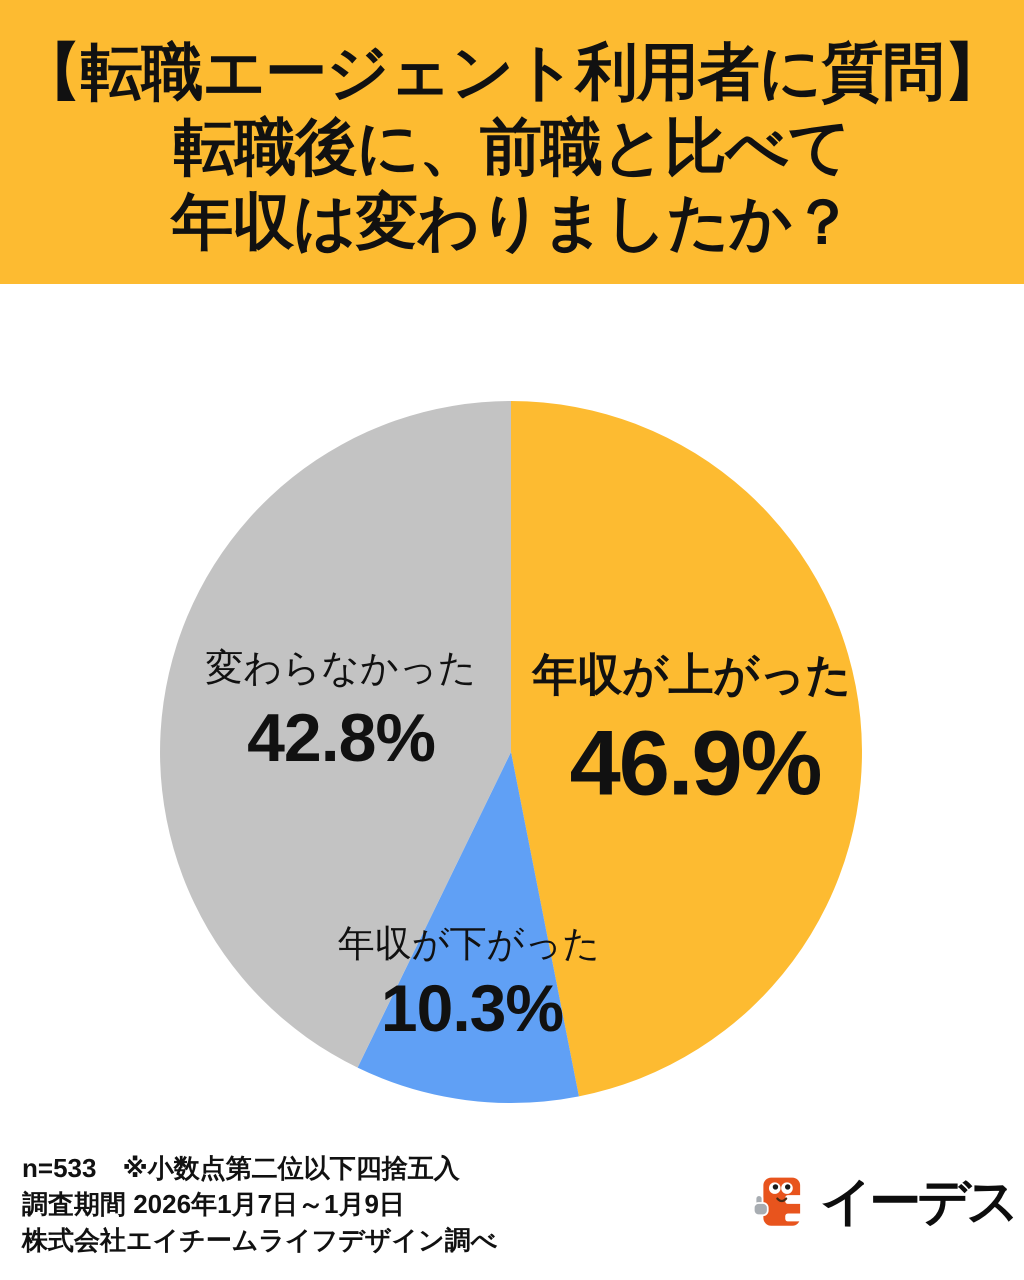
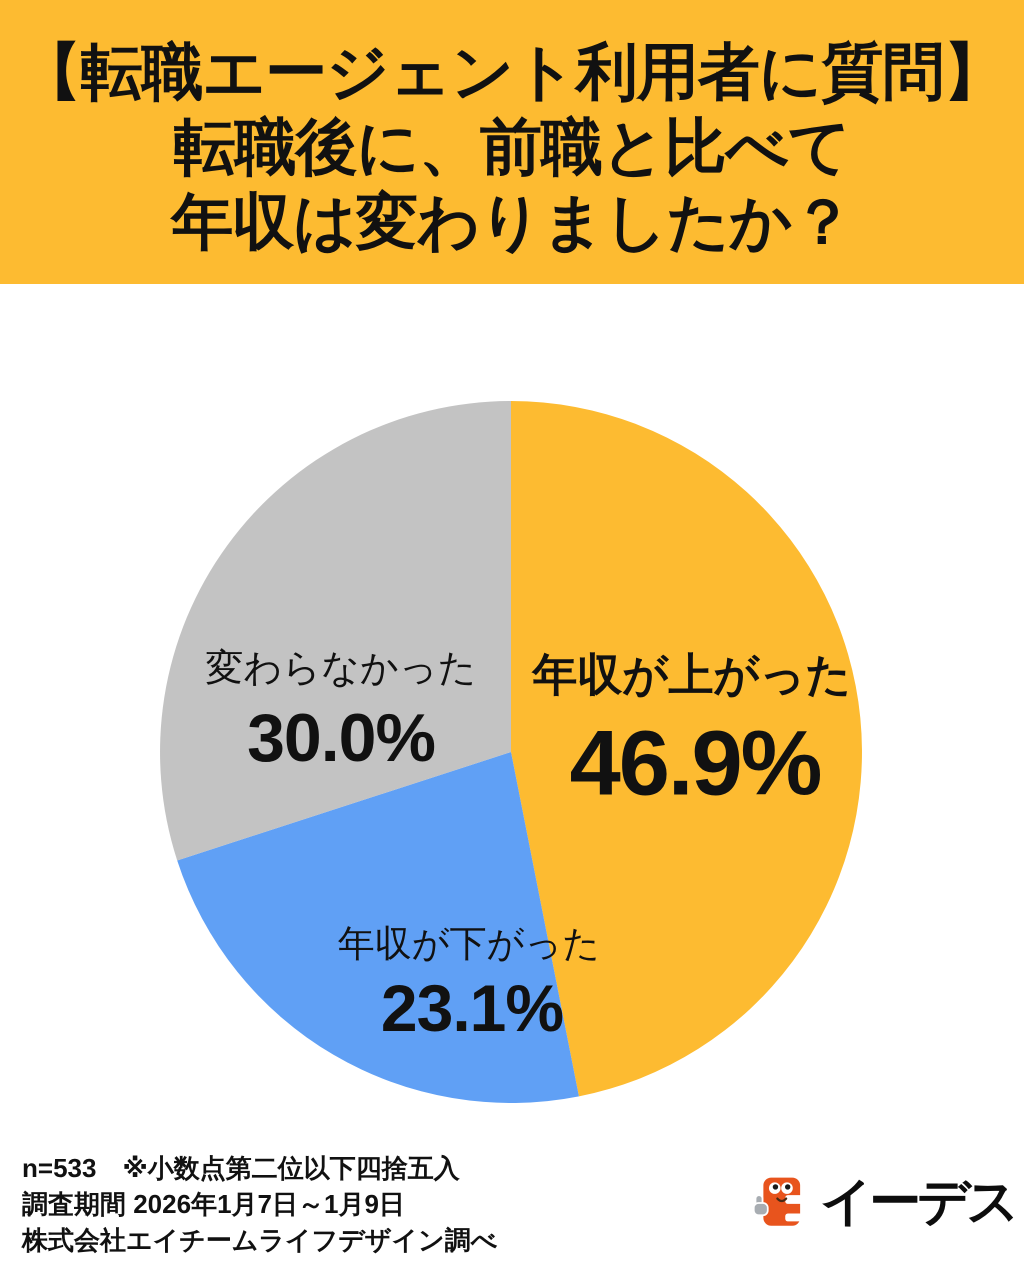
年収が下がった: 10.3% -> 23.1%
変わらなかった: 42.8% -> 30.0%
